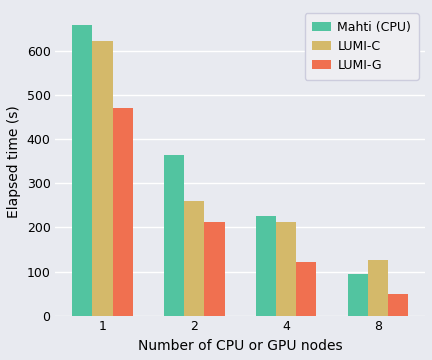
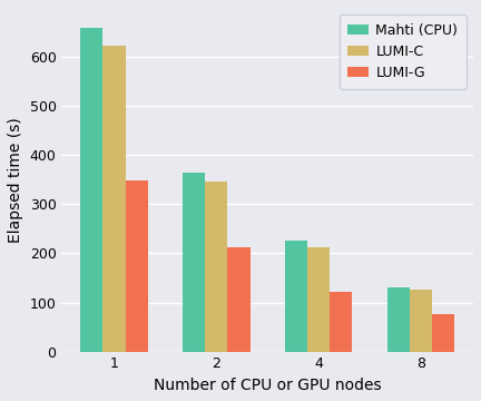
LUMI-G/1: 470 -> 349
LUMI-C/2: 260 -> 347
Mahti (CPU)/8: 95 -> 130
LUMI-G/8: 50 -> 77
